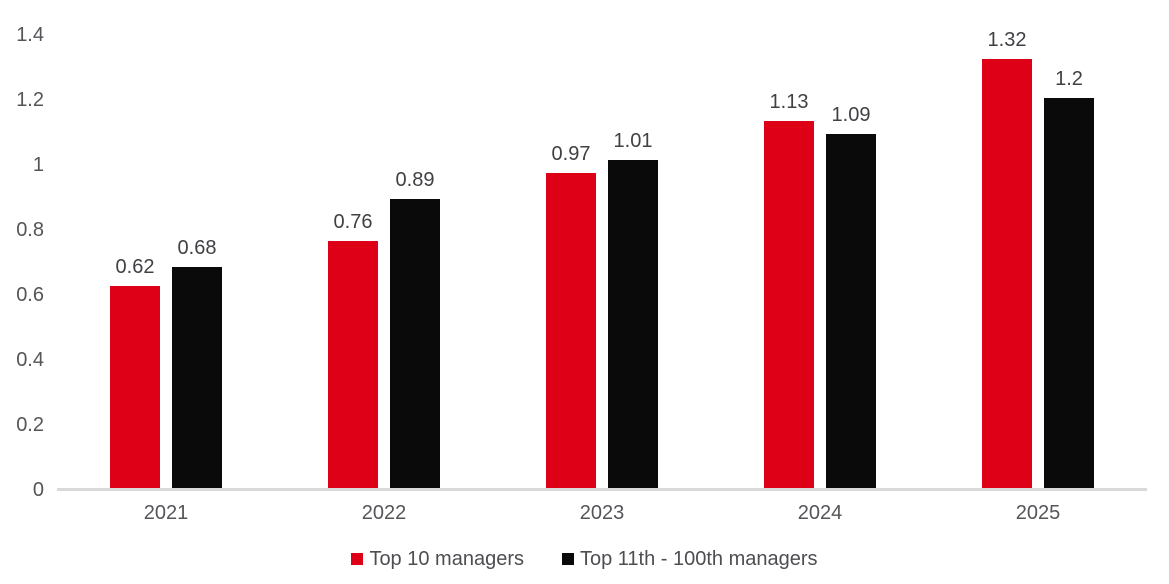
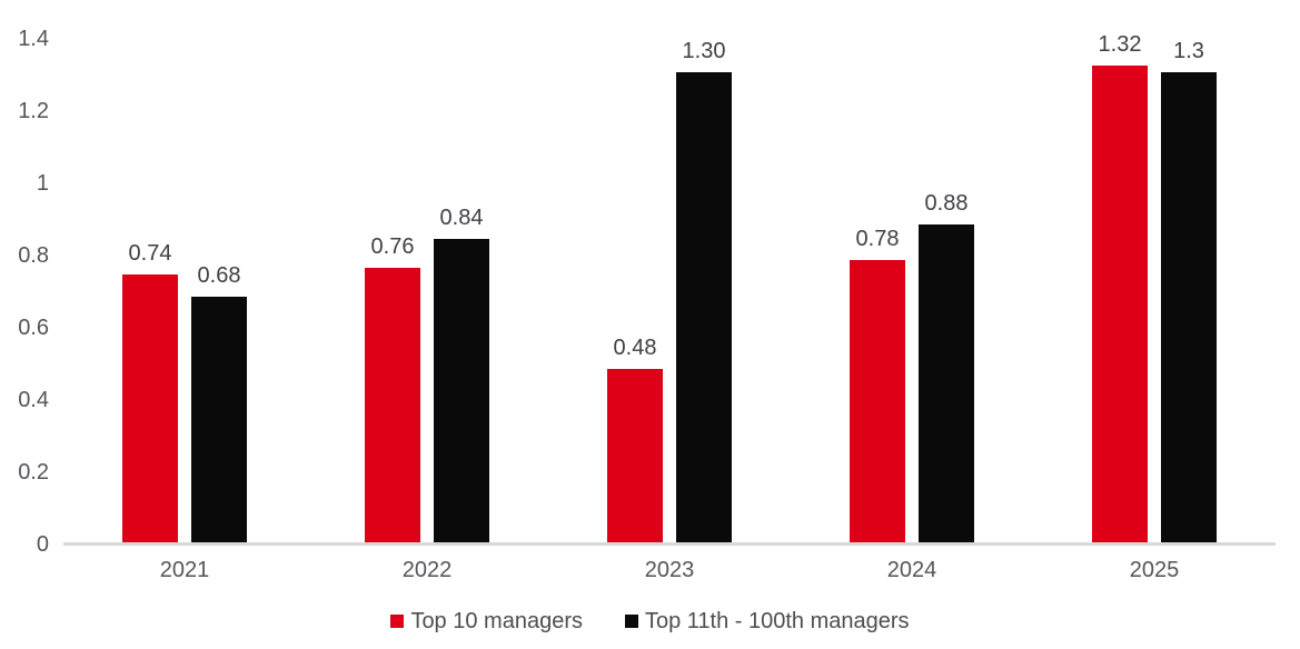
Top 10 managers/2021: 0.62 -> 0.74
Top 11th - 100th managers/2022: 0.89 -> 0.84
Top 10 managers/2023: 0.97 -> 0.48
Top 11th - 100th managers/2023: 1.01 -> 1.30
Top 10 managers/2024: 1.13 -> 0.78
Top 11th - 100th managers/2024: 1.09 -> 0.88
Top 11th - 100th managers/2025: 1.2 -> 1.3
